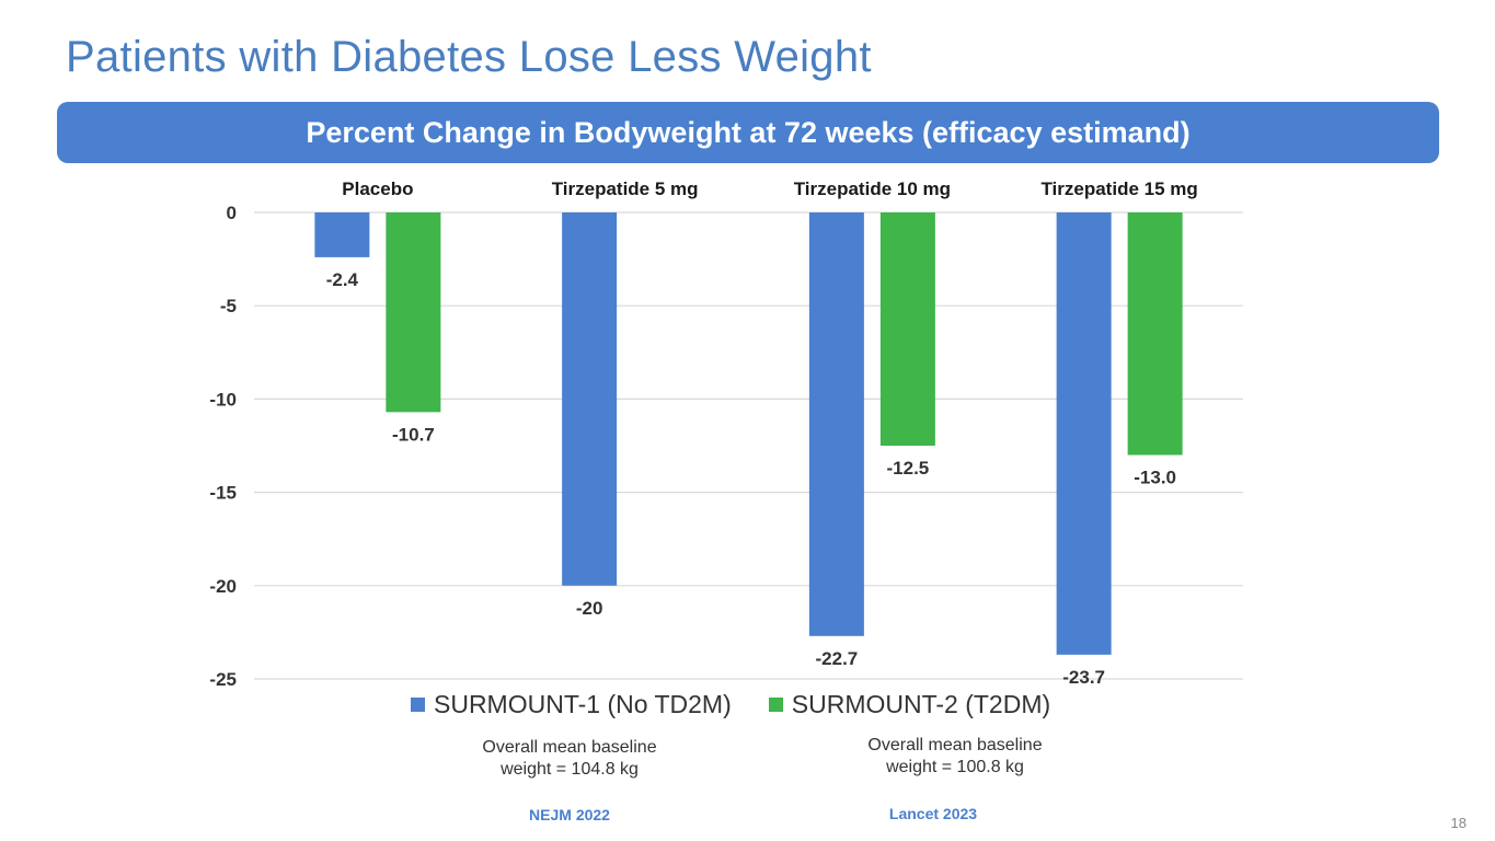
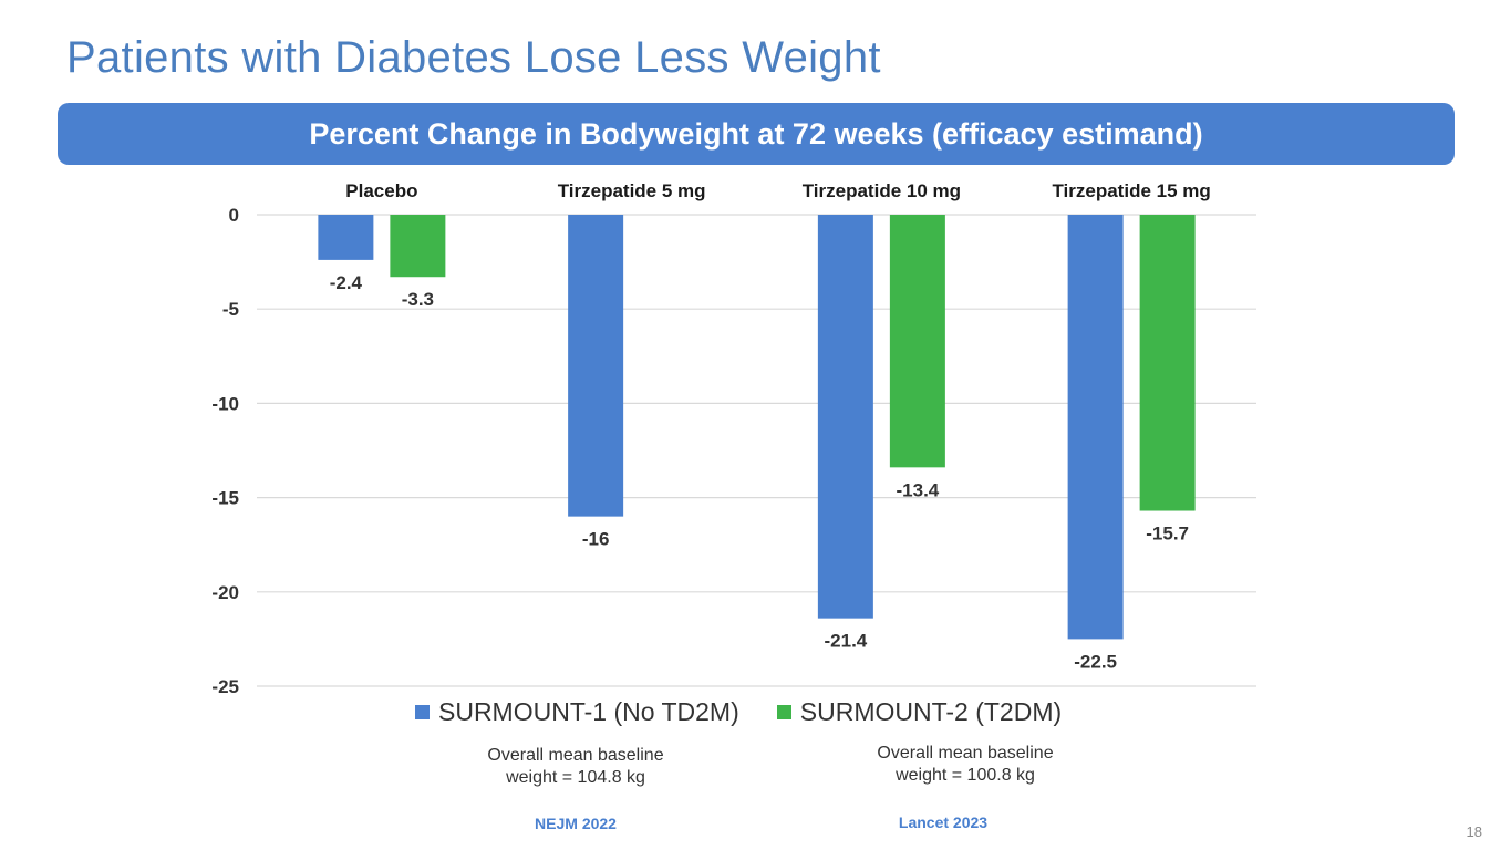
SURMOUNT-2 (T2DM)/Placebo: -10.7 -> -3.3
SURMOUNT-1 (No TD2M)/Tirzepatide 5 mg: -20 -> -16
SURMOUNT-1 (No TD2M)/Tirzepatide 10 mg: -22.7 -> -21.4
SURMOUNT-2 (T2DM)/Tirzepatide 10 mg: -12.5 -> -13.4
SURMOUNT-1 (No TD2M)/Tirzepatide 15 mg: -23.7 -> -22.5
SURMOUNT-2 (T2DM)/Tirzepatide 15 mg: -13.0 -> -15.7
